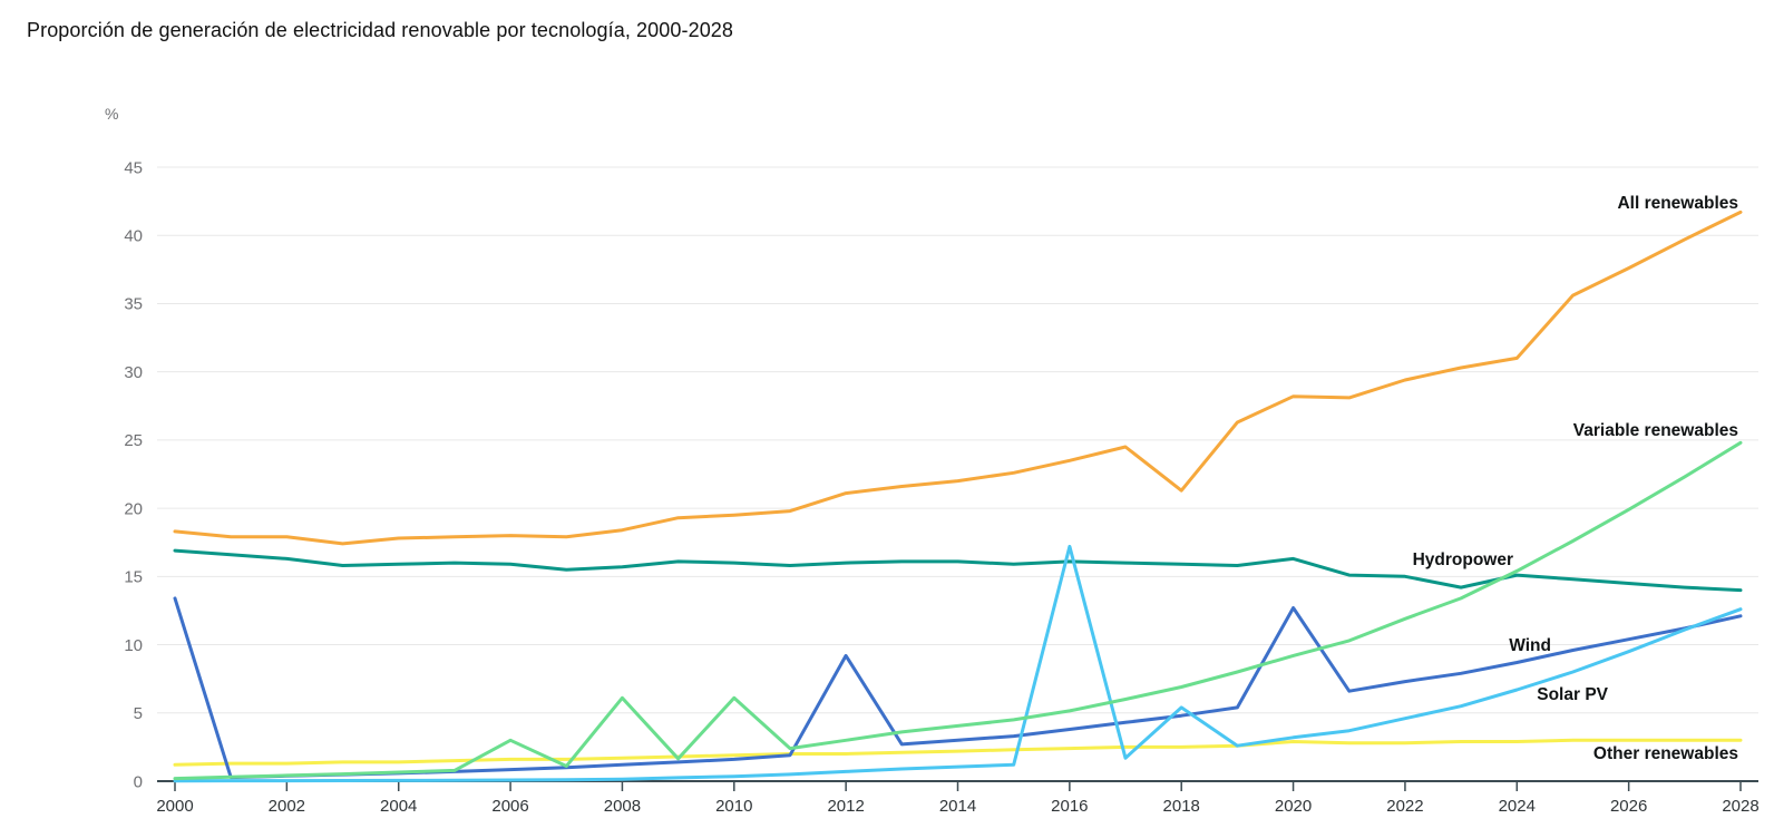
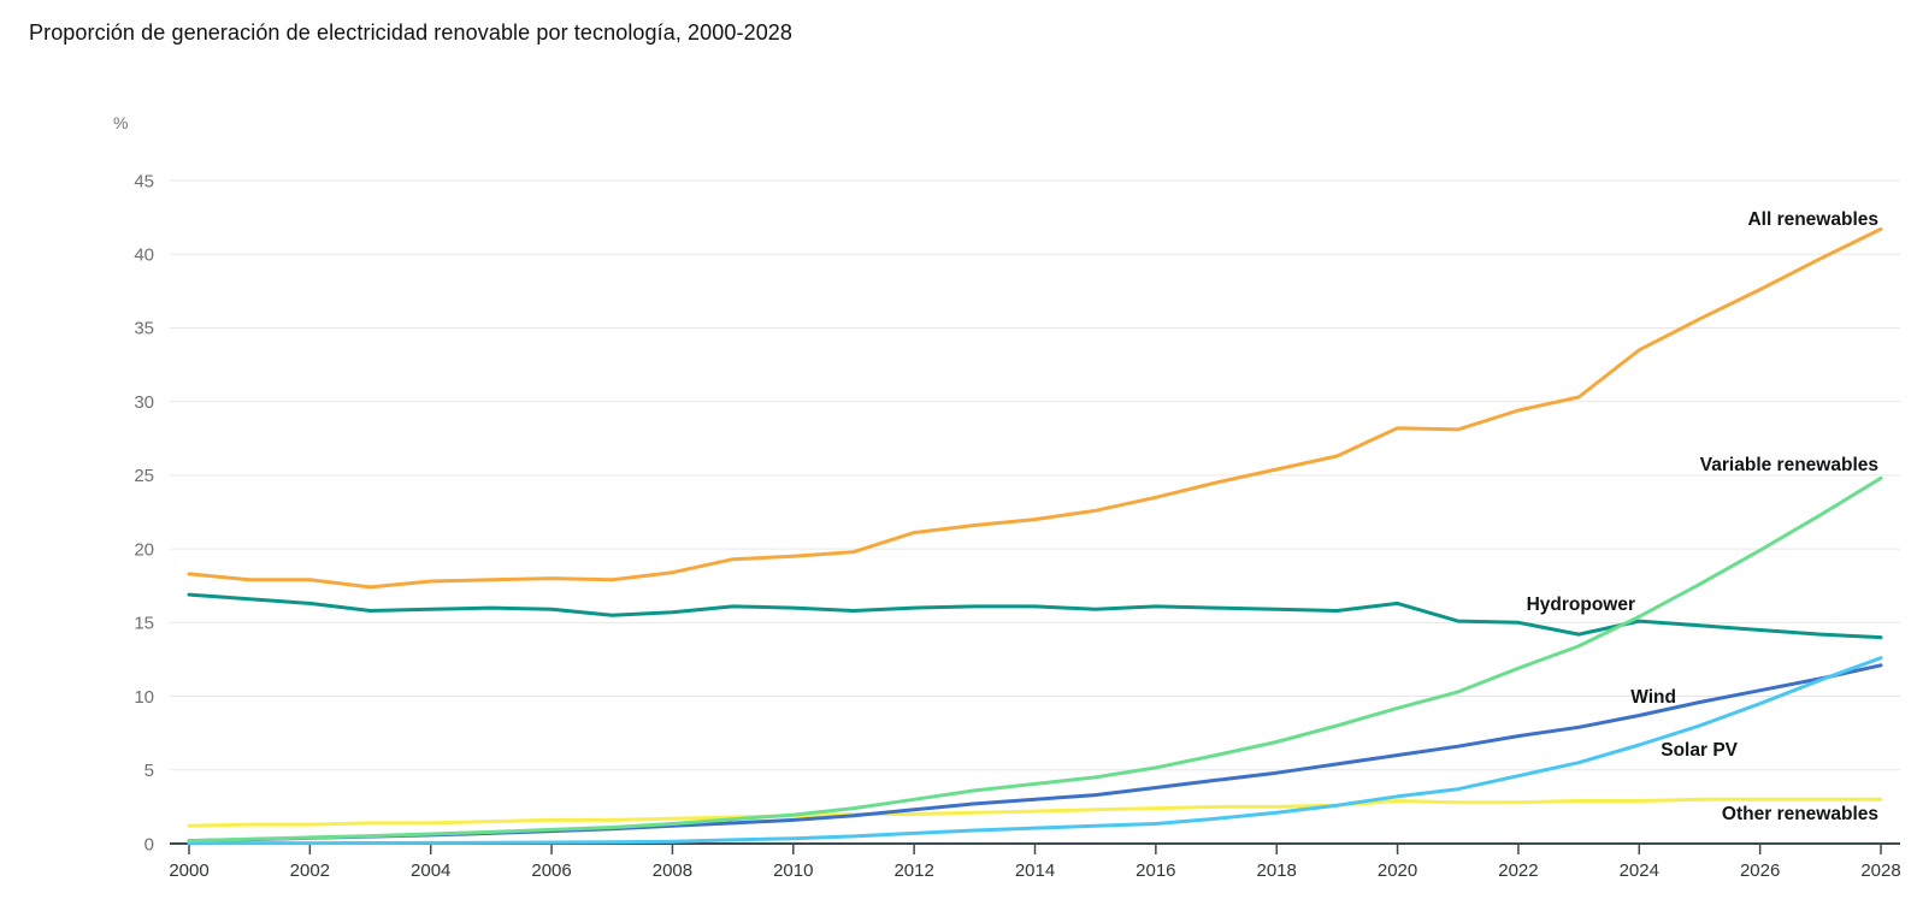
Wind/2000: 13.4 -> 0.2
Variable renewables/2006: 3.0 -> 0.9
Variable renewables/2008: 6.1 -> 1.4
Variable renewables/2010: 6.1 -> 1.9
Wind/2012: 9.2 -> 2.3
Solar PV/2016: 17.2 -> 1.4
All renewables/2018: 21.3 -> 25.4
Solar PV/2018: 5.4 -> 2.1
Wind/2020: 12.7 -> 6.0
All renewables/2024: 31.0 -> 33.5
